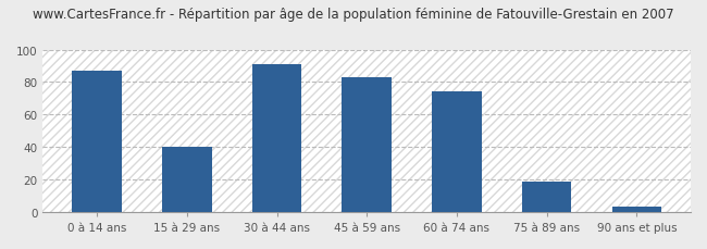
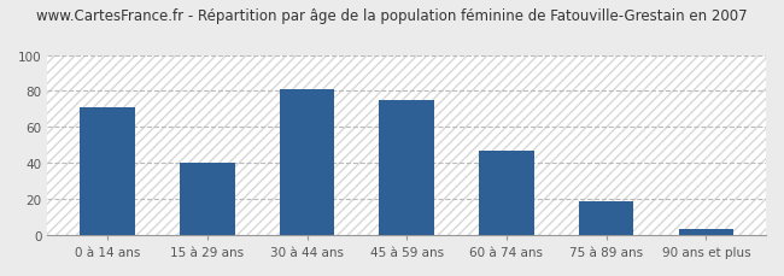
0 à 14 ans: 87 -> 71
30 à 44 ans: 91 -> 81
45 à 59 ans: 83 -> 75
60 à 74 ans: 74 -> 47
